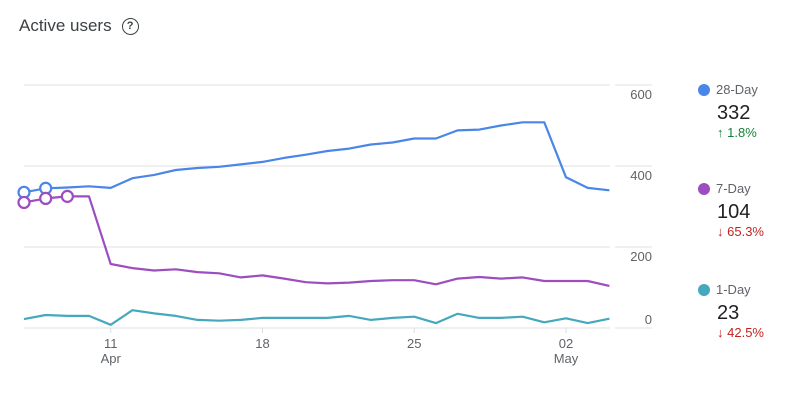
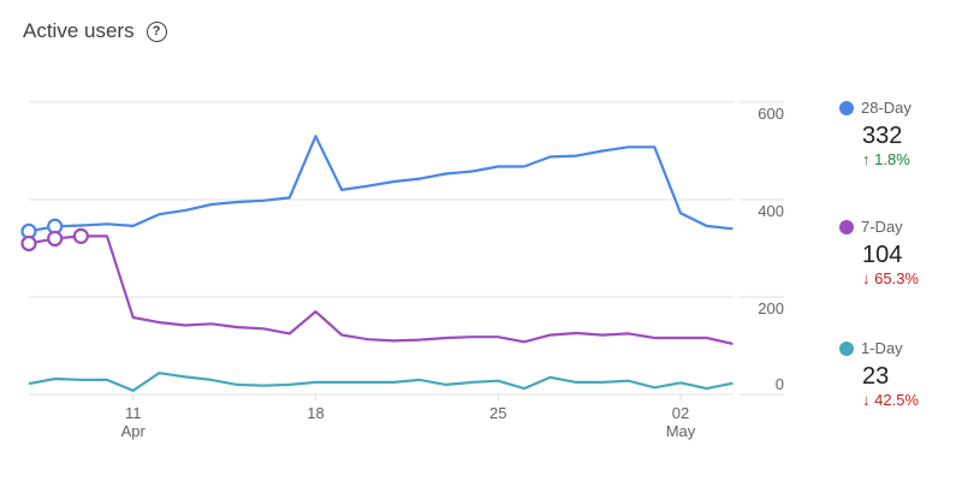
28-Day/Apr 18: 410 -> 530
7-Day/Apr 18: 130 -> 170
